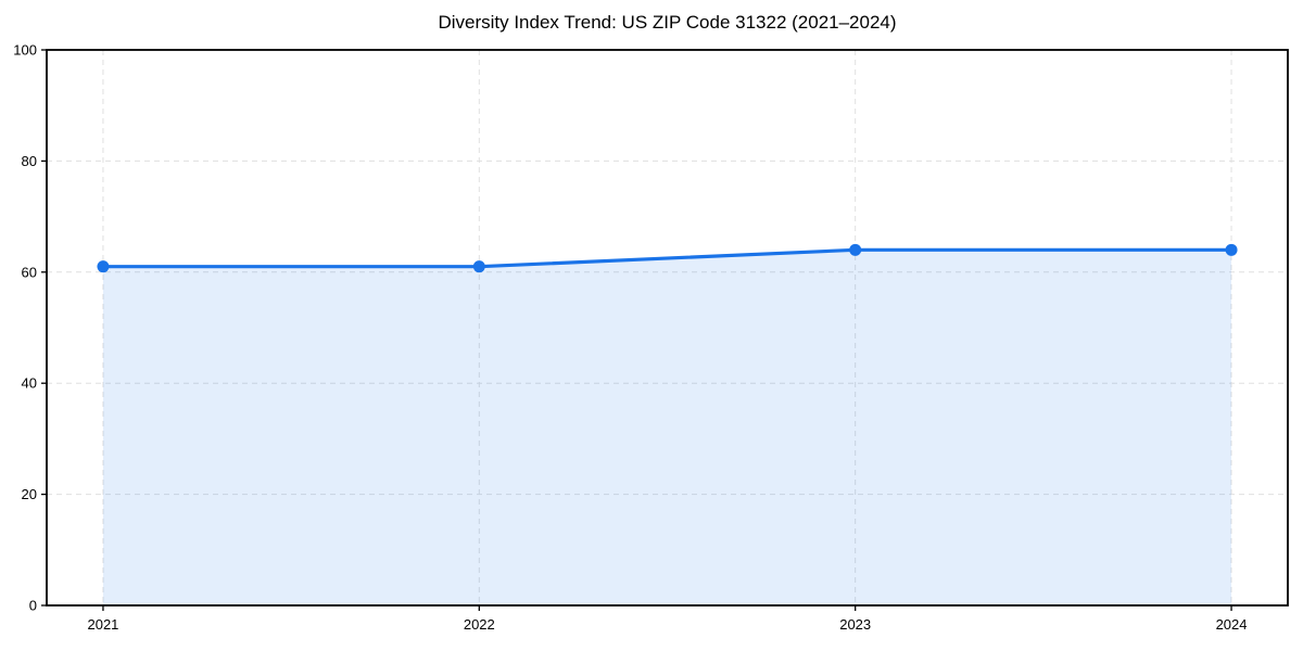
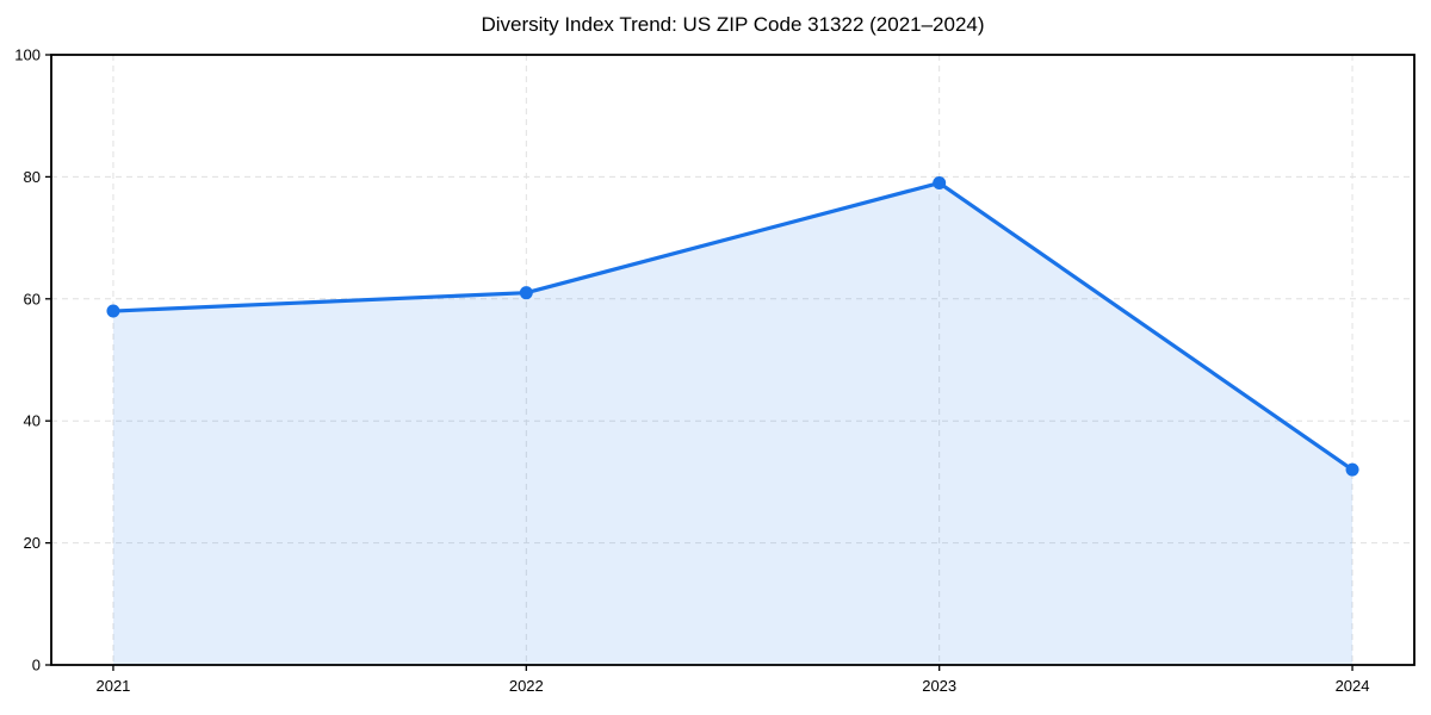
2021: 61 -> 58
2023: 64 -> 79
2024: 64 -> 32
